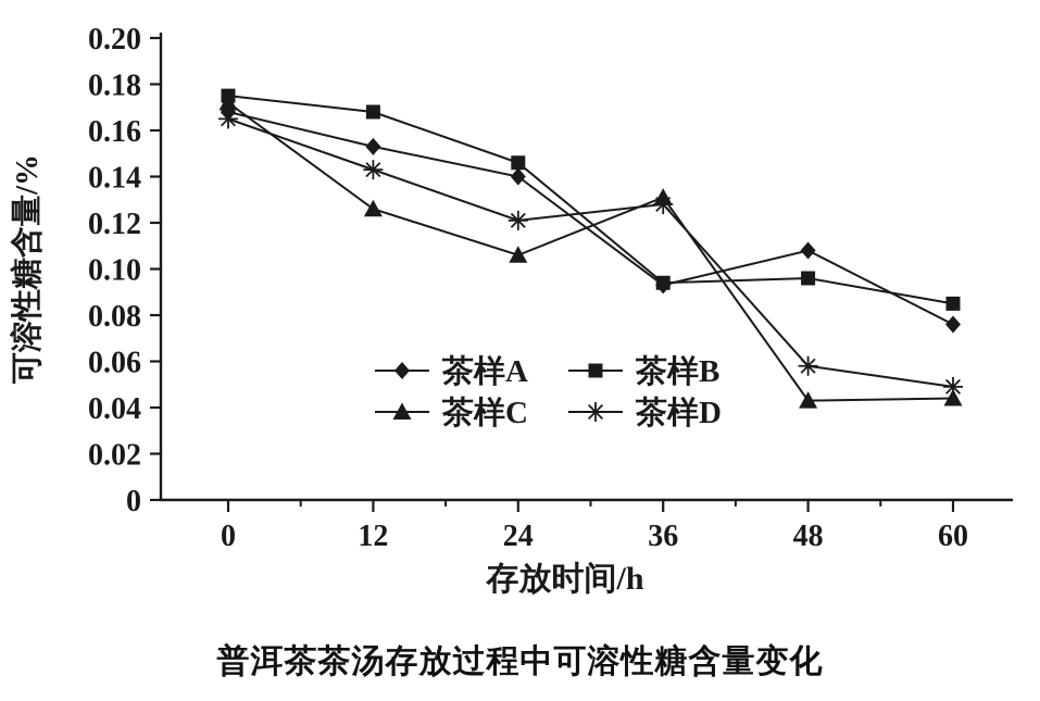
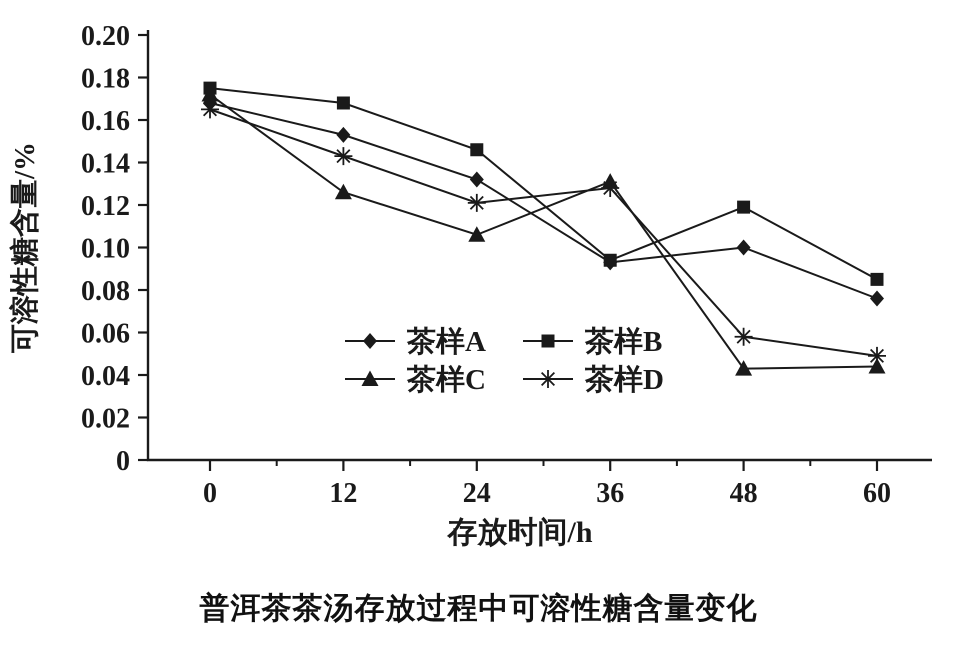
茶样A/24: 0.140 -> 0.132
茶样A/48: 0.108 -> 0.100
茶样B/48: 0.096 -> 0.119
